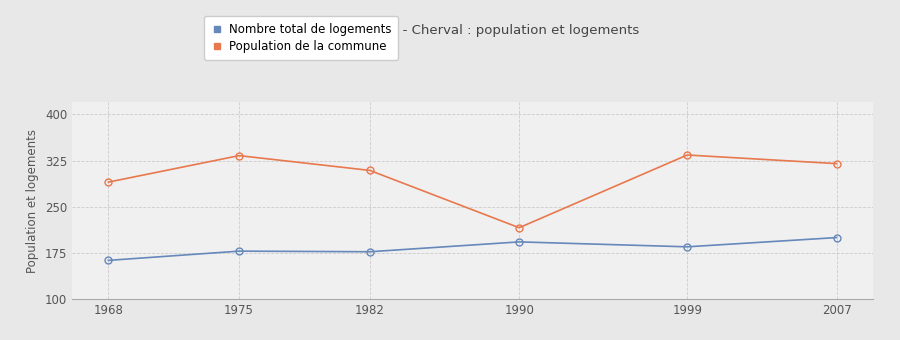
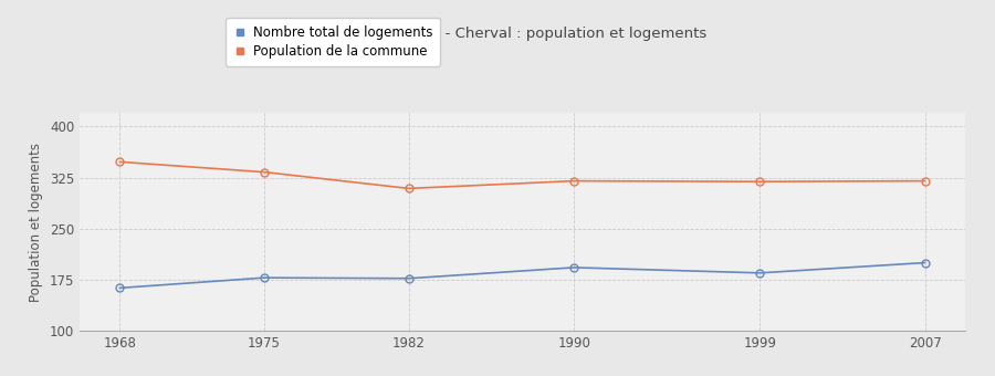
Population de la commune/1968: 290 -> 348
Population de la commune/1990: 216 -> 320
Population de la commune/1999: 334 -> 319
